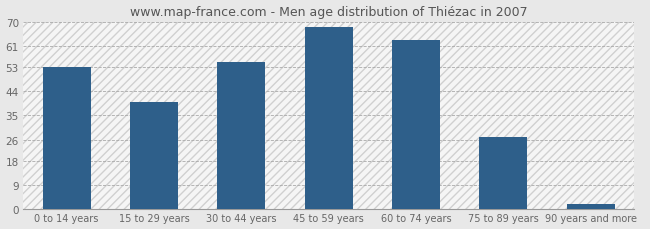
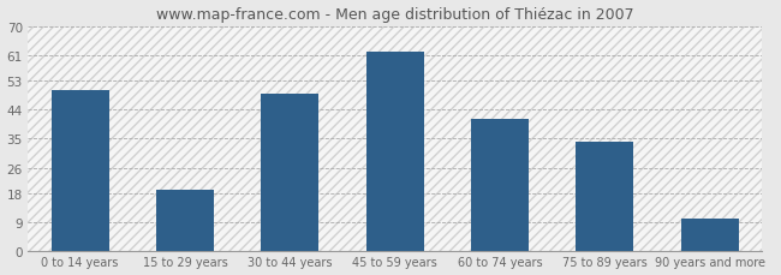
0 to 14 years: 53 -> 50
15 to 29 years: 40 -> 19
30 to 44 years: 55 -> 49
45 to 59 years: 68 -> 62
60 to 74 years: 63 -> 41
75 to 89 years: 27 -> 34
90 years and more: 2 -> 10
